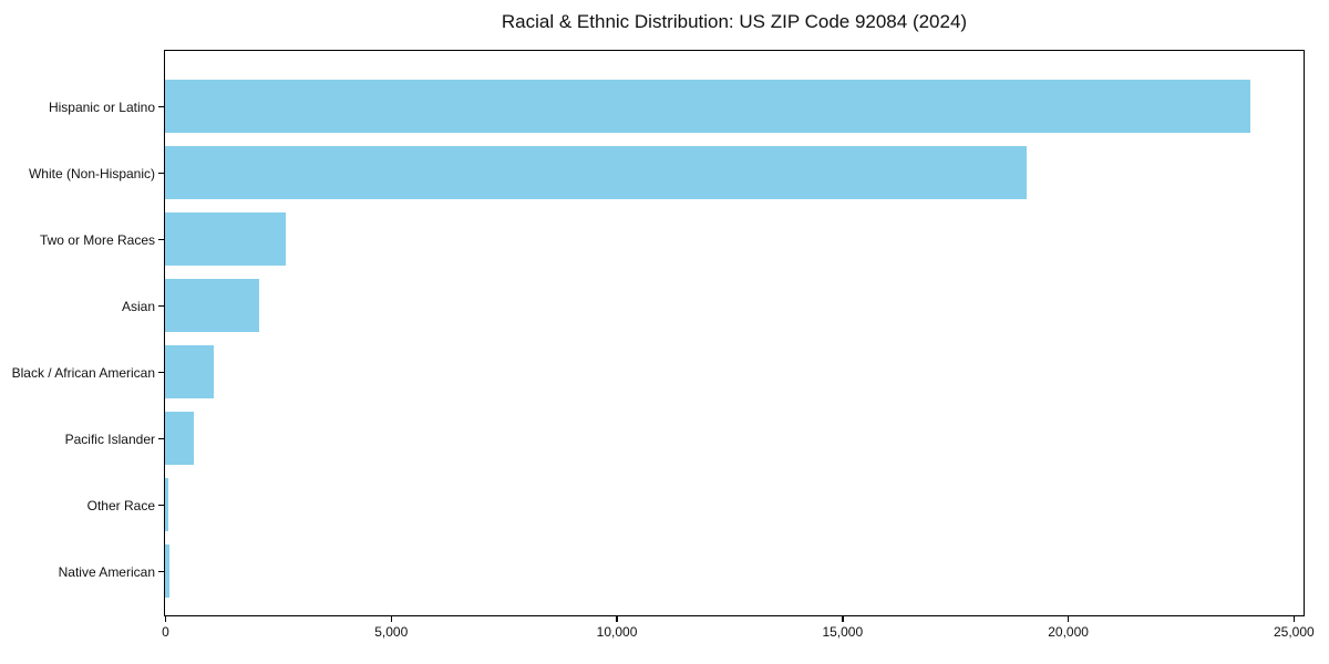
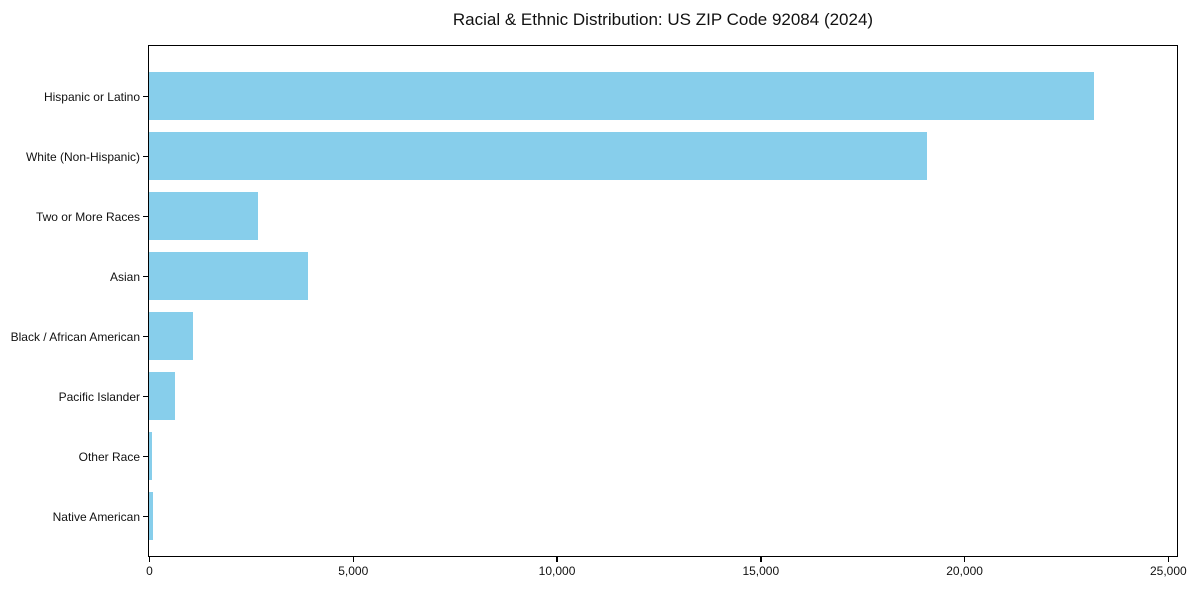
Hispanic or Latino: 24000 -> 23200
Asian: 2100 -> 3900
